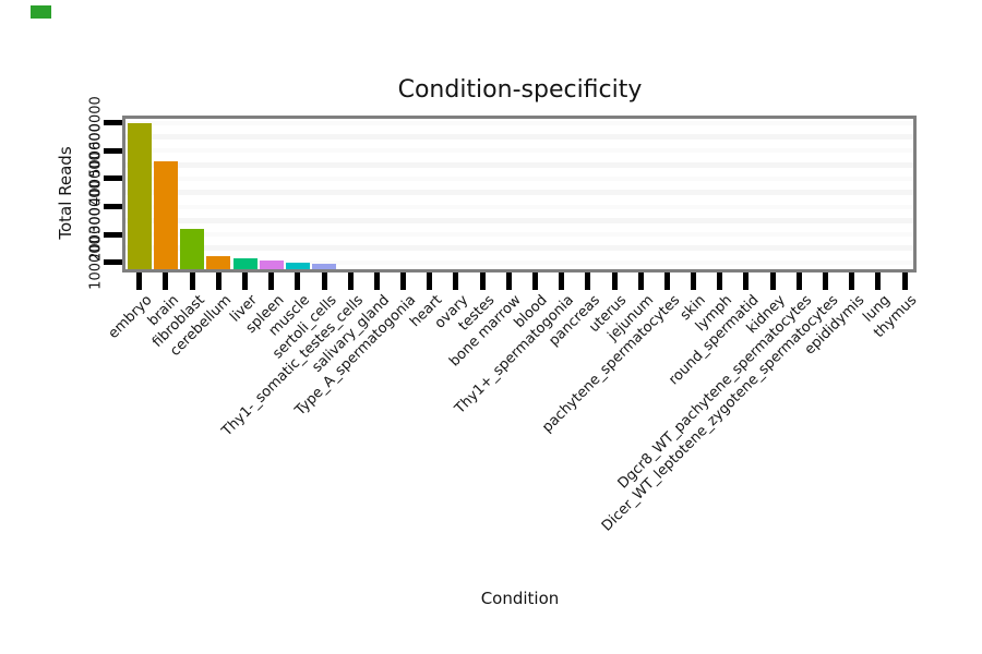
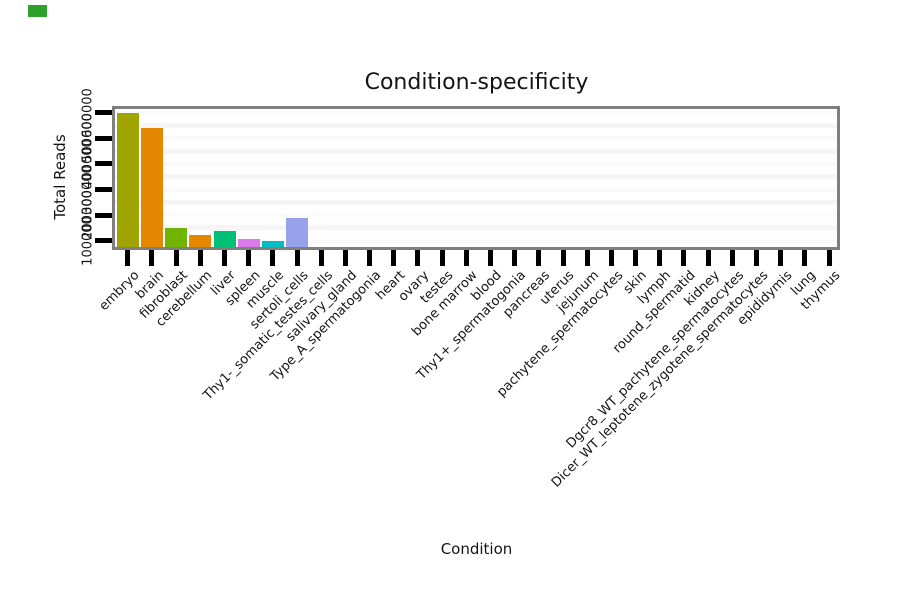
brain: 460000 -> 540000
fibroblast: 220000 -> 150000
liver: 120000 -> 140000
sertoli_cells: 100000 -> 190000
